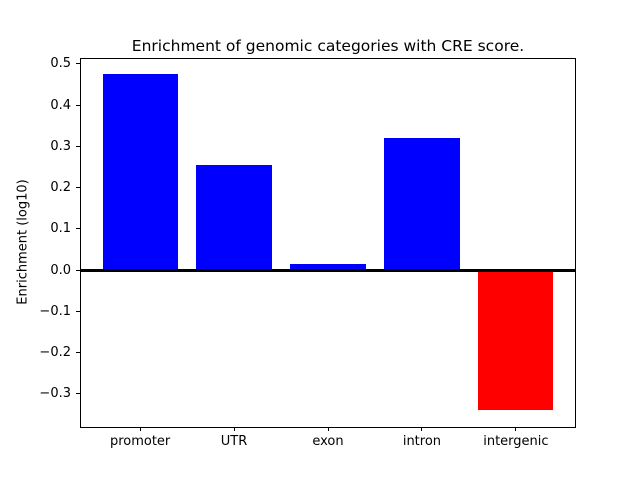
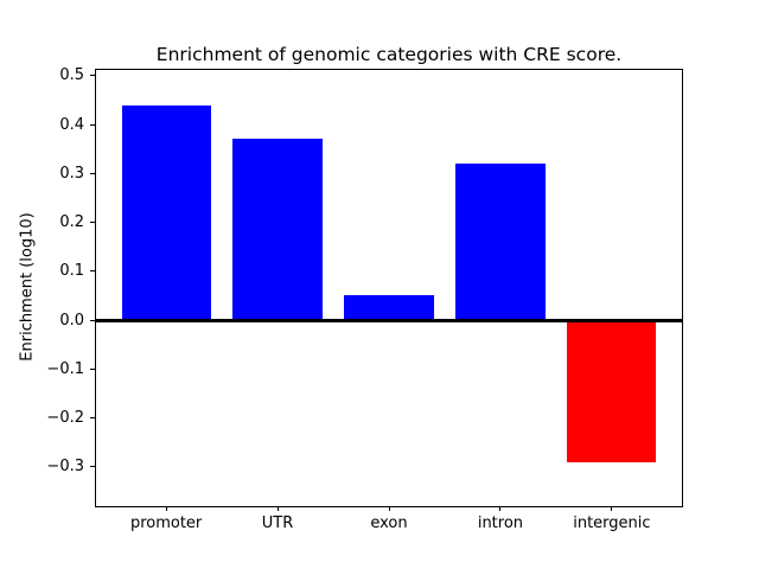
promoter: 0.47 -> 0.44
UTR: 0.26 -> 0.37
exon: 0.01 -> 0.05
intergenic: -0.34 -> -0.29
